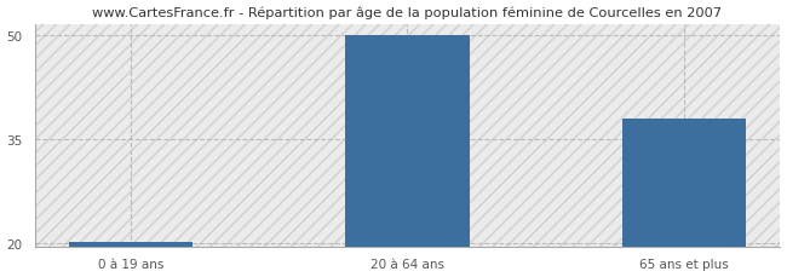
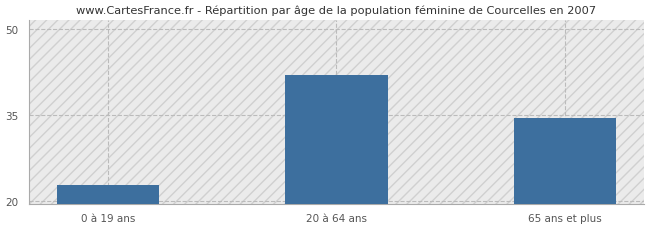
0 à 19 ans: 20.1 -> 22.8
20 à 64 ans: 50.0 -> 42.0
65 ans et plus: 38.0 -> 34.4
